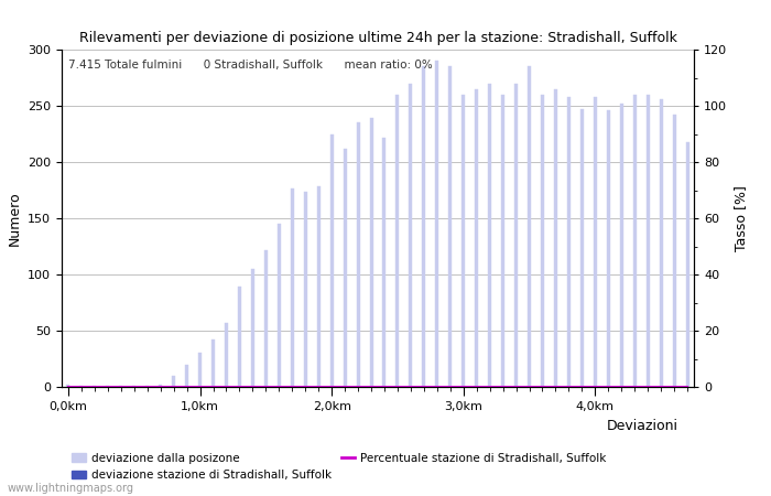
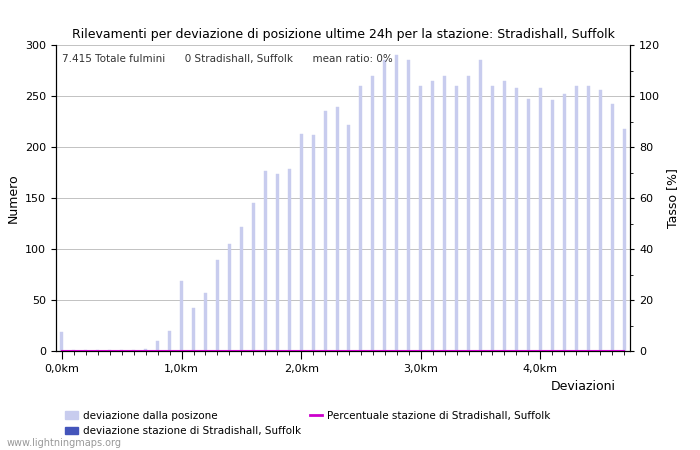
deviazione dalla posizone/0,0km: 2 -> 19
deviazione dalla posizone/1,0km: 30 -> 69
deviazione dalla posizone/2,0km: 225 -> 213
